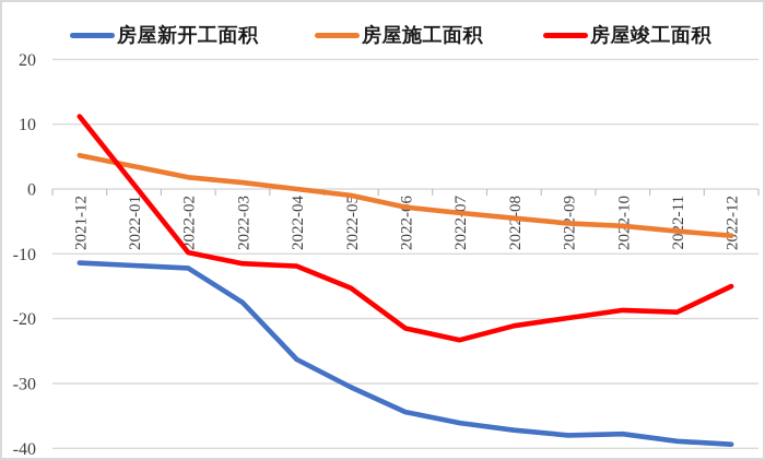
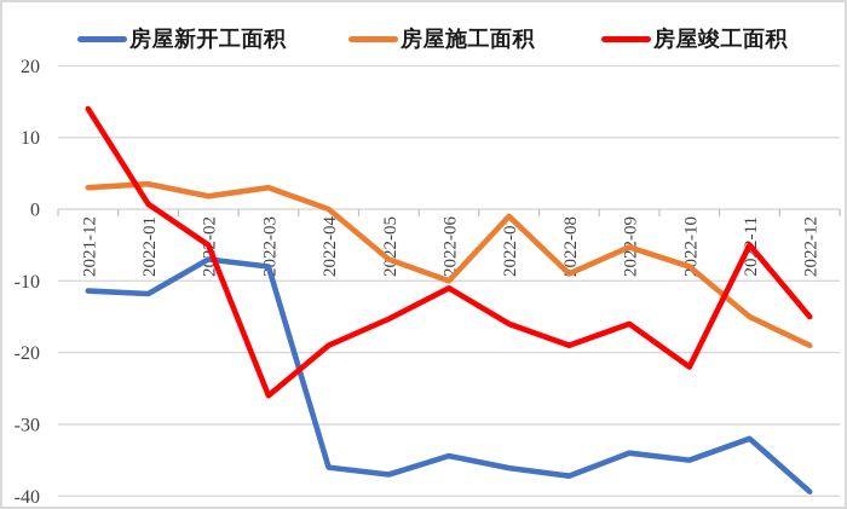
房屋施工面积/2021-12: 5 -> 3
房屋竣工面积/2021-12: 11 -> 14
房屋新开工面积/2022-02: -12 -> -7
房屋竣工面积/2022-02: -10 -> -5
房屋新开工面积/2022-03: -18 -> -8
房屋施工面积/2022-03: 1 -> 3
房屋竣工面积/2022-03: -12 -> -26
房屋新开工面积/2022-04: -26 -> -36
房屋竣工面积/2022-04: -12 -> -19
房屋新开工面积/2022-05: -31 -> -37
房屋施工面积/2022-05: -1 -> -7
房屋施工面积/2022-06: -3 -> -10
房屋竣工面积/2022-06: -22 -> -11
房屋施工面积/2022-07: -4 -> -1
房屋竣工面积/2022-07: -23 -> -16
房屋施工面积/2022-08: -4 -> -9
房屋竣工面积/2022-08: -21 -> -19
房屋新开工面积/2022-09: -38 -> -34
房屋竣工面积/2022-09: -20 -> -16
房屋新开工面积/2022-10: -38 -> -35
房屋施工面积/2022-10: -6 -> -8
房屋竣工面积/2022-10: -19 -> -22
房屋新开工面积/2022-11: -39 -> -32
房屋施工面积/2022-11: -6 -> -15
房屋竣工面积/2022-11: -19 -> -5
房屋施工面积/2022-12: -7 -> -19
